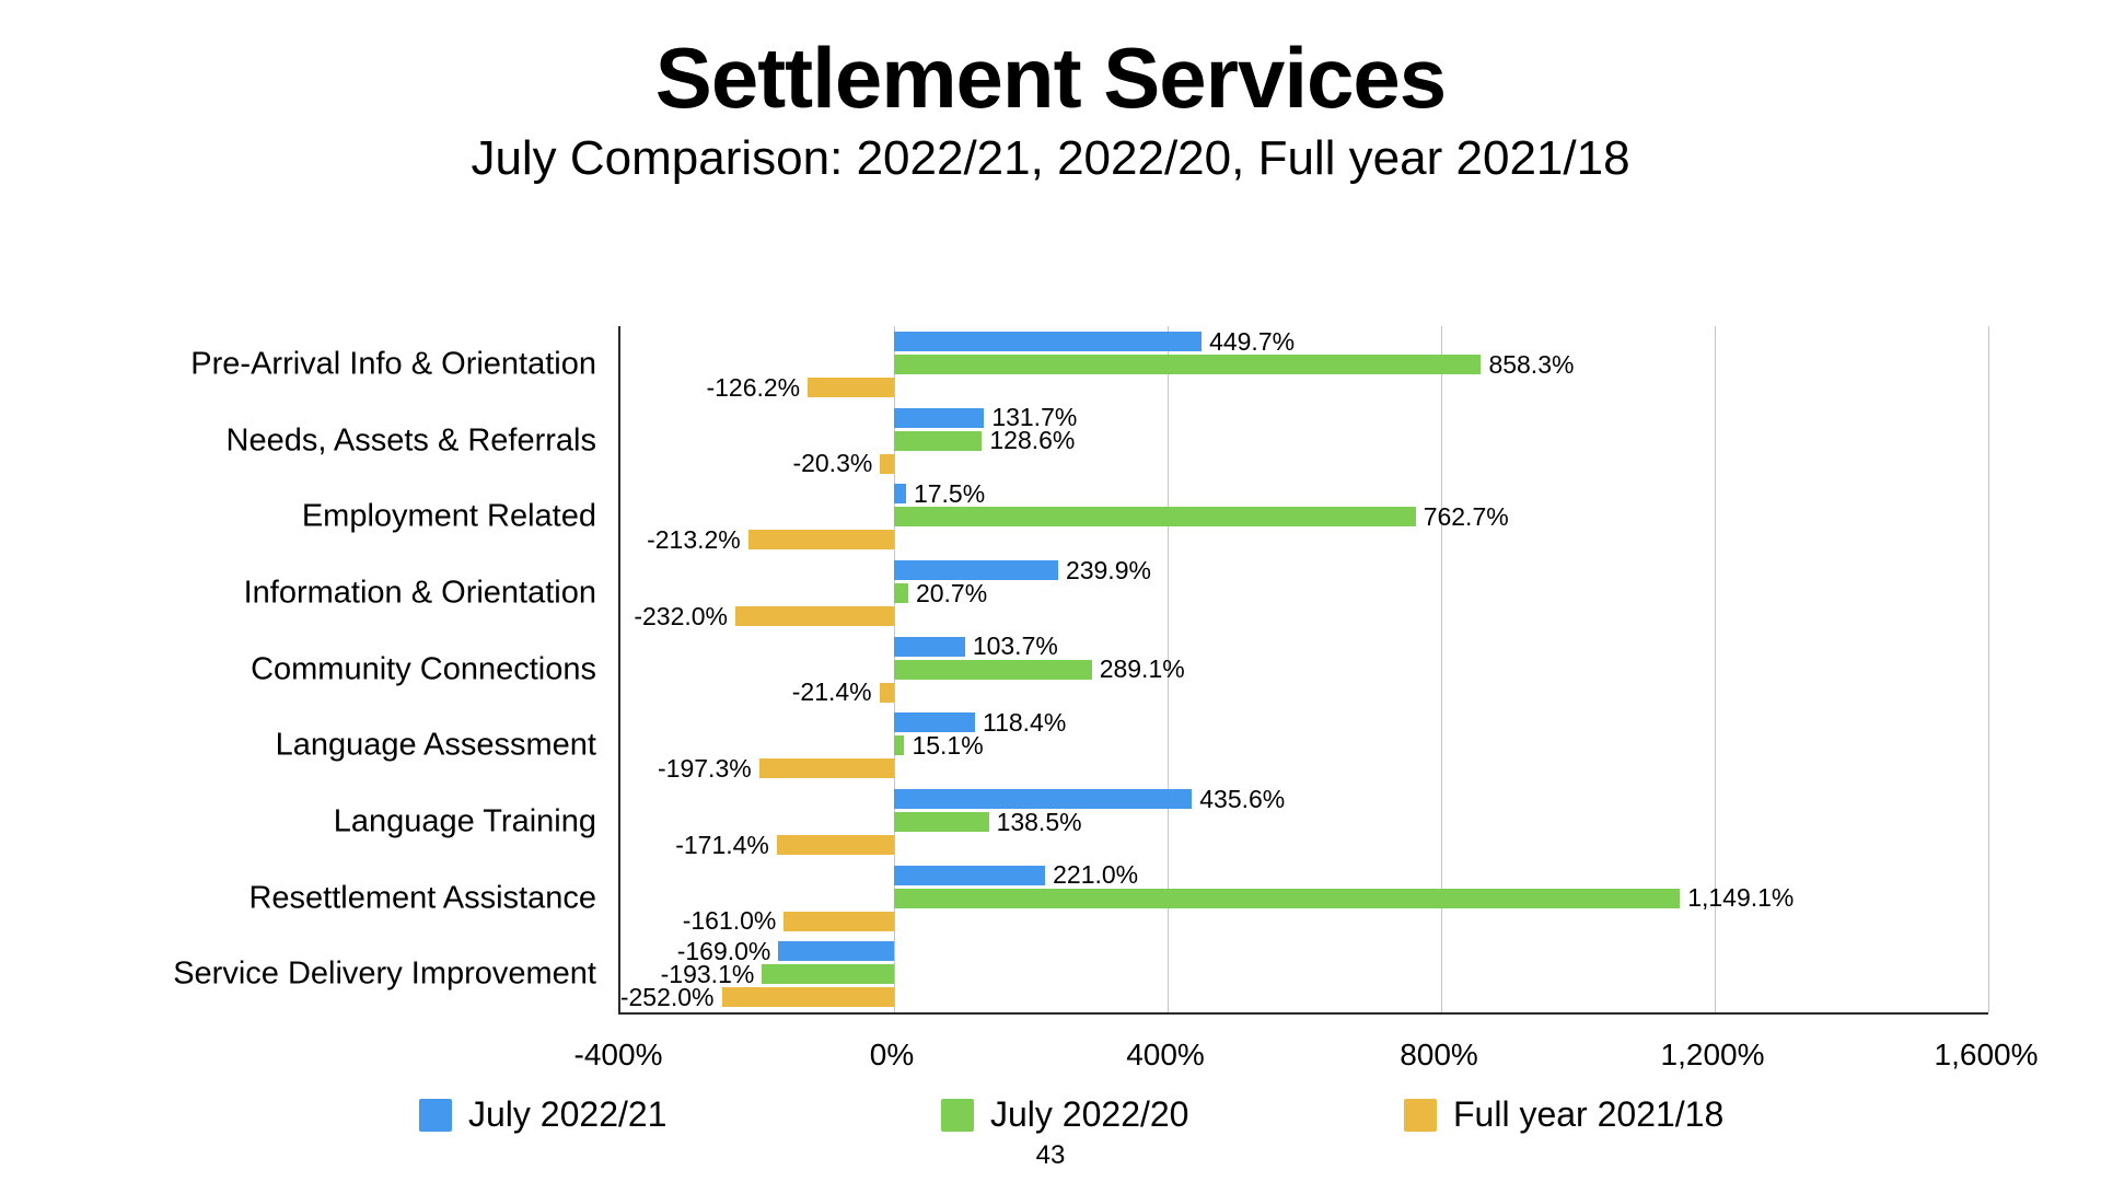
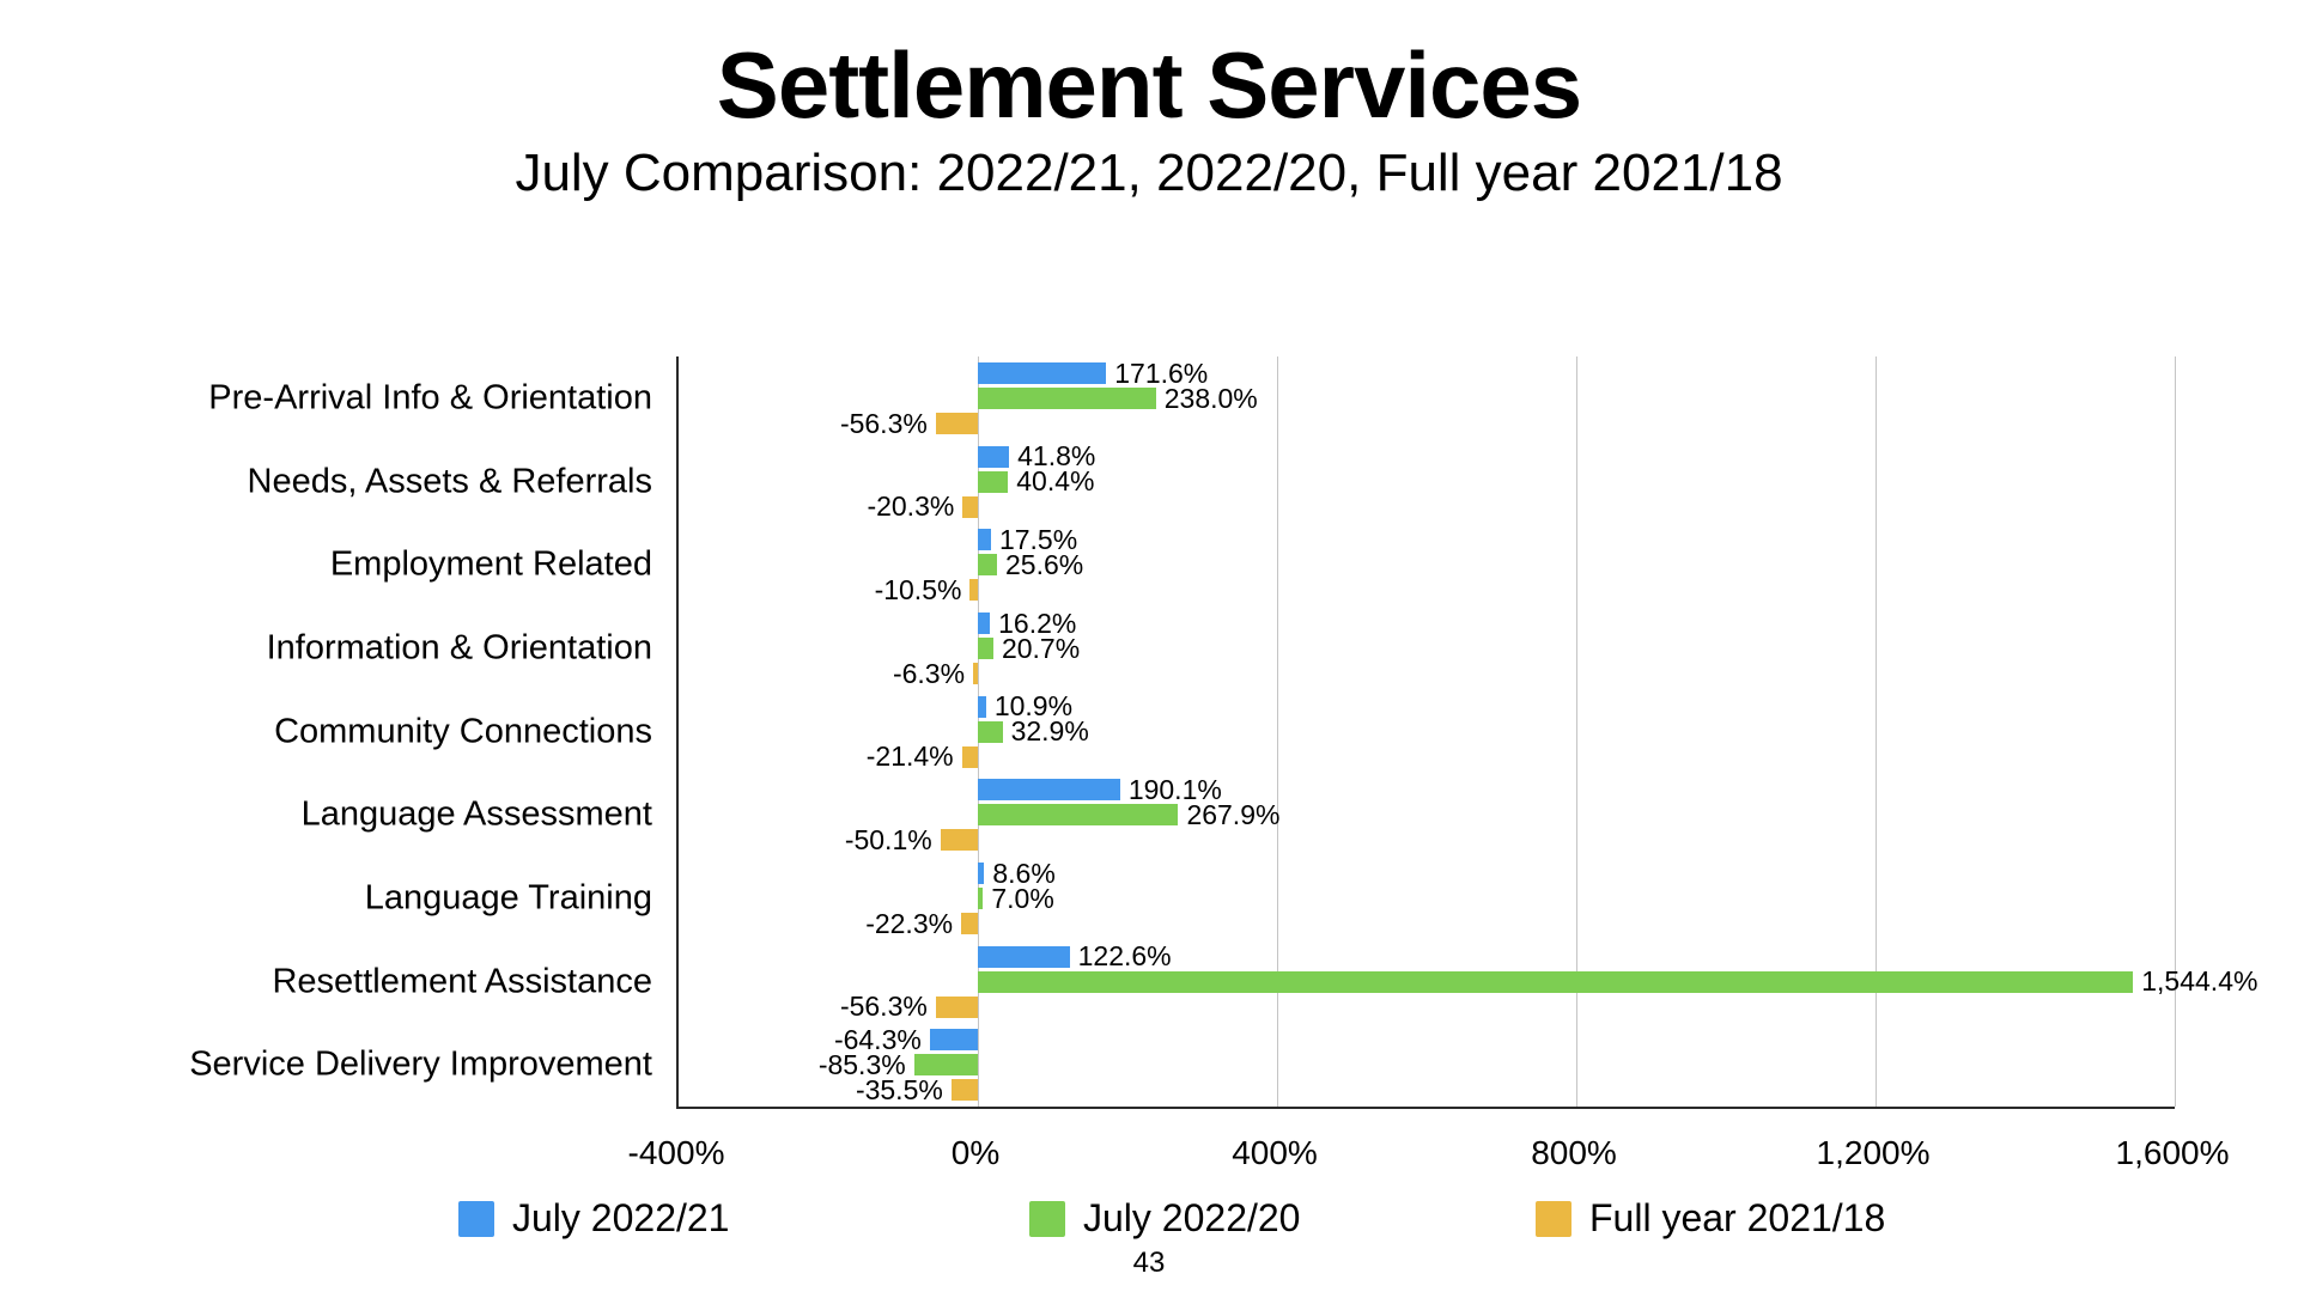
July 2022/21/Pre-Arrival Info & Orientation: 449.7% -> 171.6%
July 2022/20/Pre-Arrival Info & Orientation: 858.3% -> 238.0%
Full year 2021/18/Pre-Arrival Info & Orientation: -126.2% -> -56.3%
July 2022/21/Needs, Assets & Referrals: 131.7% -> 41.8%
July 2022/20/Needs, Assets & Referrals: 128.6% -> 40.4%
July 2022/20/Employment Related: 762.7% -> 25.6%
Full year 2021/18/Employment Related: -213.2% -> -10.5%
July 2022/21/Information & Orientation: 239.9% -> 16.2%
Full year 2021/18/Information & Orientation: -232.0% -> -6.3%
July 2022/21/Community Connections: 103.7% -> 10.9%
July 2022/20/Community Connections: 289.1% -> 32.9%
July 2022/21/Language Assessment: 118.4% -> 190.1%
July 2022/20/Language Assessment: 15.1% -> 267.9%
Full year 2021/18/Language Assessment: -197.3% -> -50.1%
July 2022/21/Language Training: 435.6% -> 8.6%
July 2022/20/Language Training: 138.5% -> 7.0%
Full year 2021/18/Language Training: -171.4% -> -22.3%
July 2022/21/Resettlement Assistance: 221.0% -> 122.6%
July 2022/20/Resettlement Assistance: 1,149.1% -> 1,544.4%
Full year 2021/18/Resettlement Assistance: -161.0% -> -56.3%
July 2022/21/Service Delivery Improvement: -169.0% -> -64.3%
July 2022/20/Service Delivery Improvement: -193.1% -> -85.3%
Full year 2021/18/Service Delivery Improvement: -252.0% -> -35.5%
